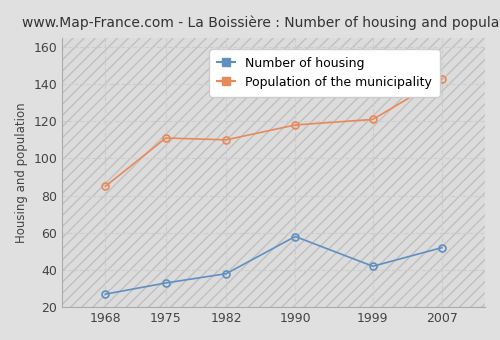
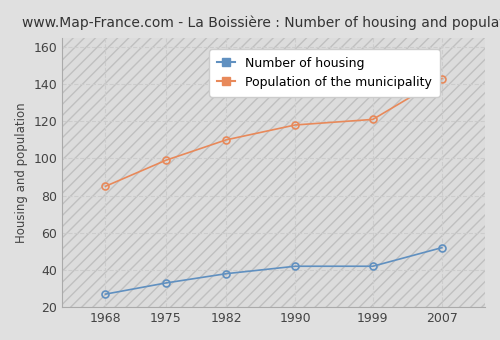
Population of the municipality/1975: 111 -> 99
Number of housing/1990: 58 -> 42
